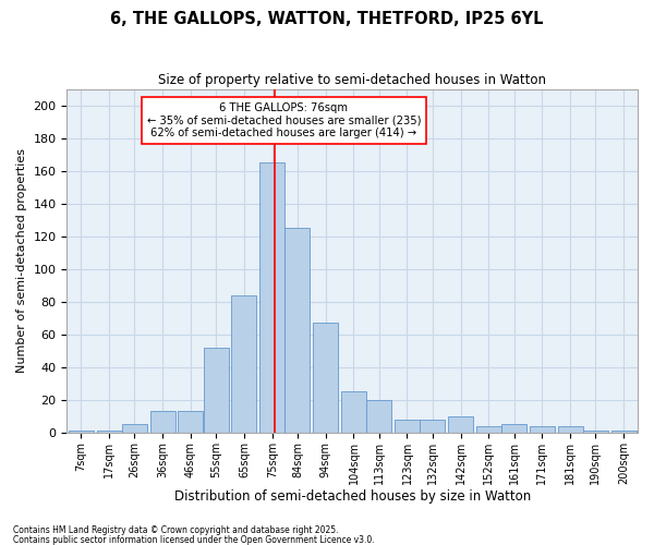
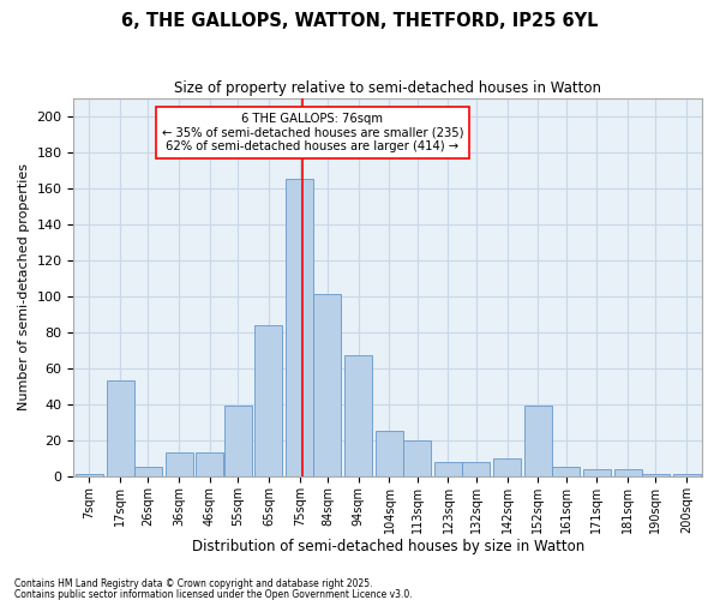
17sqm: 1 -> 53
55sqm: 52 -> 39
84sqm: 125 -> 101
152sqm: 4 -> 39
